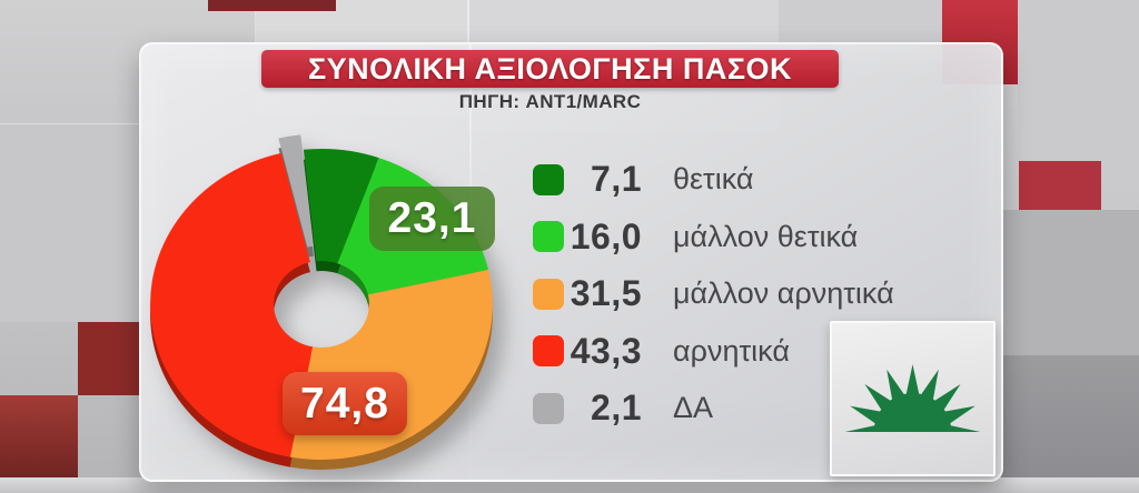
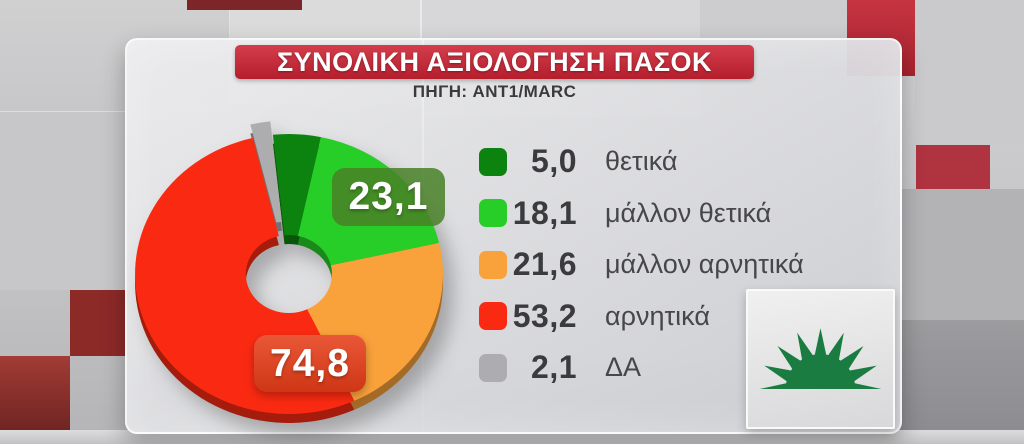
θετικά: 7,1 -> 5,0
μάλλον θετικά: 16,0 -> 18,1
μάλλον αρνητικά: 31,5 -> 21,6
αρνητικά: 43,3 -> 53,2
